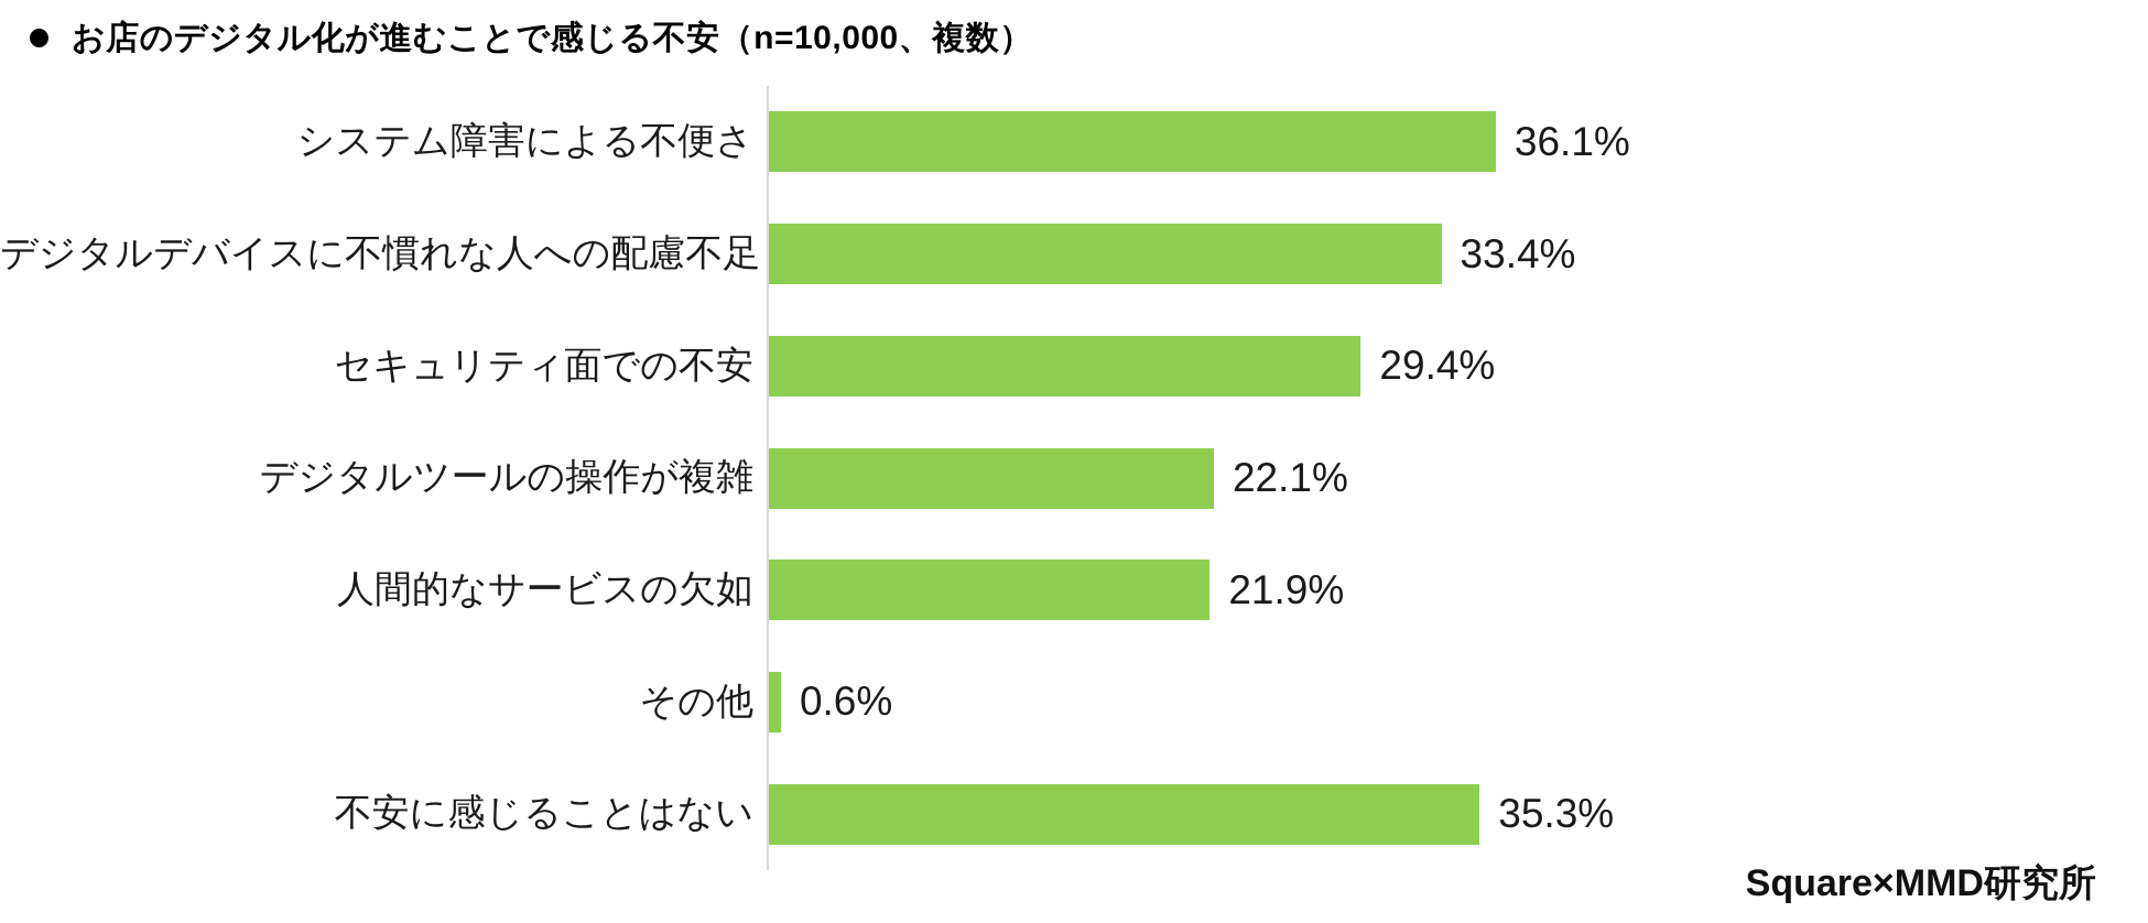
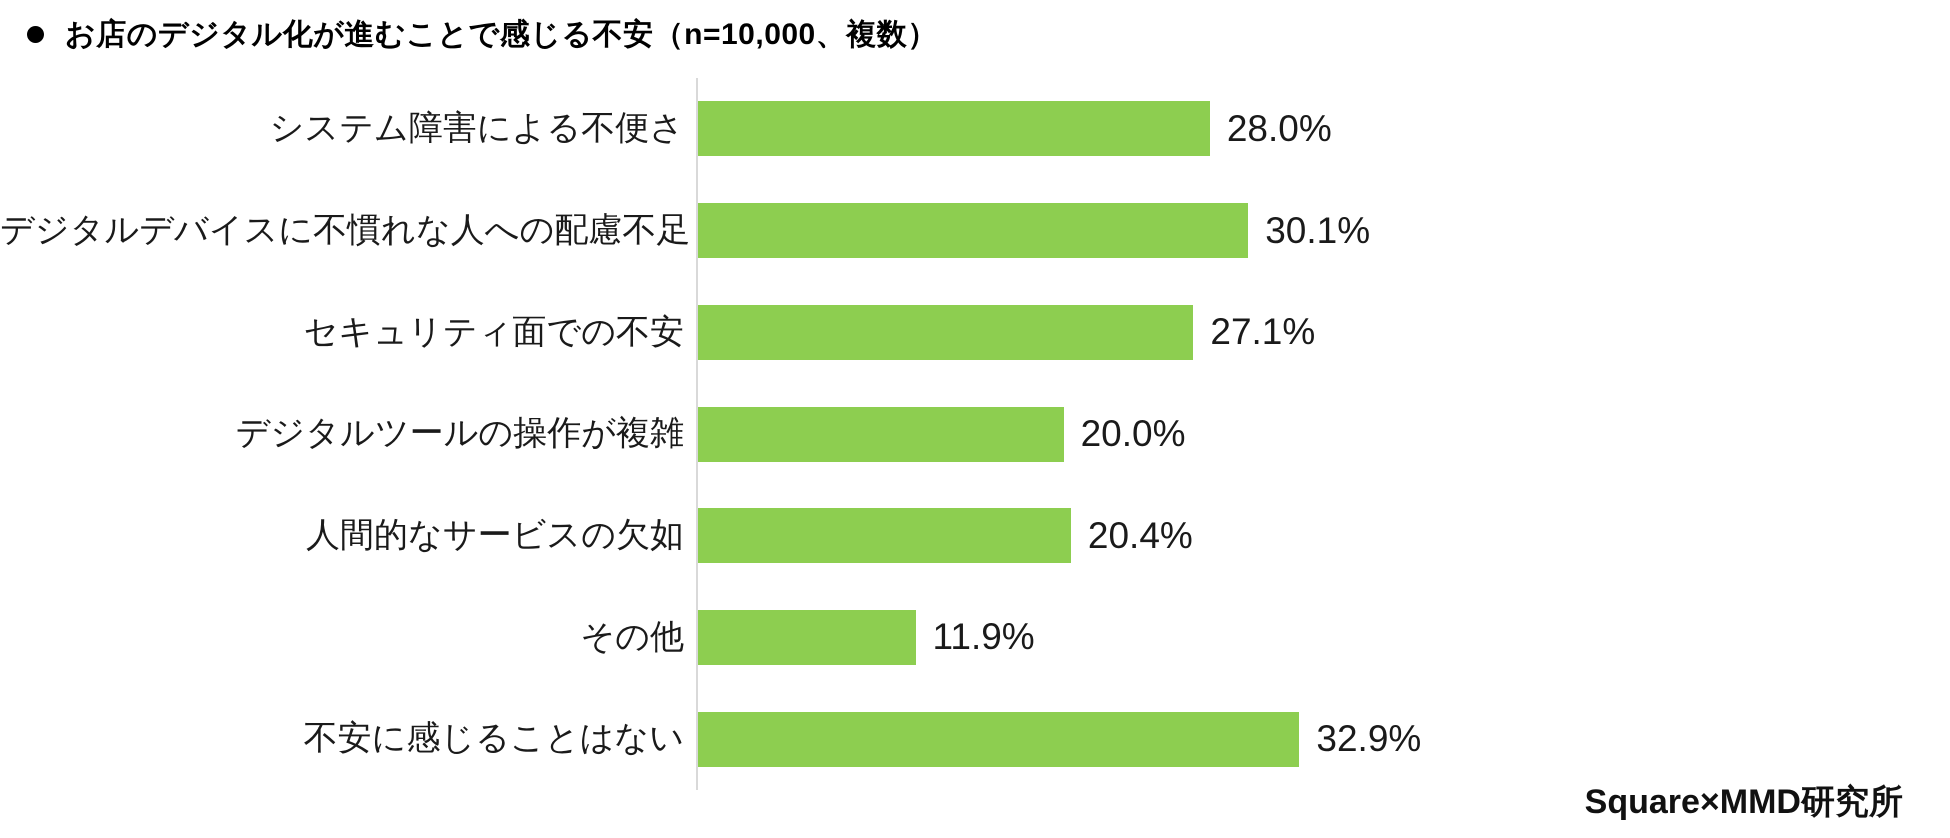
システム障害による不便さ: 36.1% -> 28.0%
デジタルデバイスに不慣れな人への配慮不足: 33.4% -> 30.1%
セキュリティ面での不安: 29.4% -> 27.1%
デジタルツールの操作が複雑: 22.1% -> 20.0%
人間的なサービスの欠如: 21.9% -> 20.4%
その他: 0.6% -> 11.9%
不安に感じることはない: 35.3% -> 32.9%
